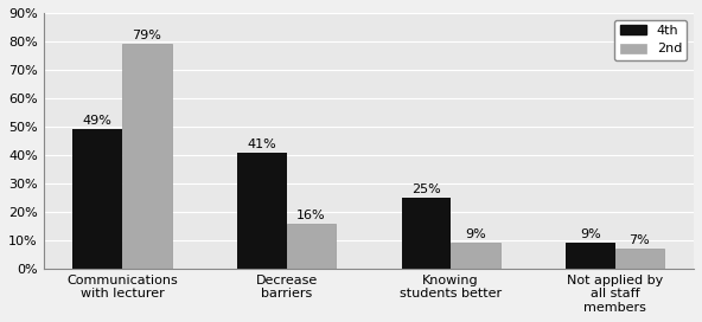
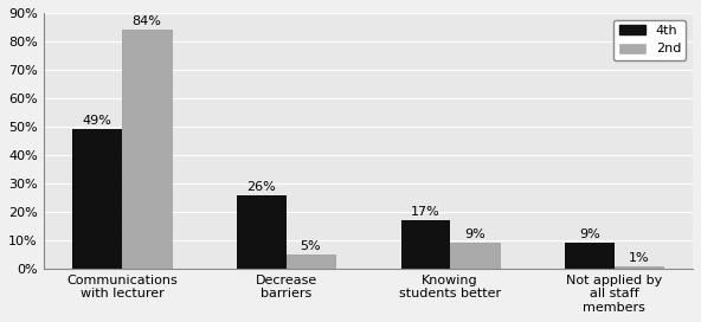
2nd/Communications with lecturer: 79% -> 84%
4th/Decrease barriers: 41% -> 26%
2nd/Decrease barriers: 16% -> 5%
4th/Knowing students better: 25% -> 17%
2nd/Not applied by all staff members: 7% -> 1%
